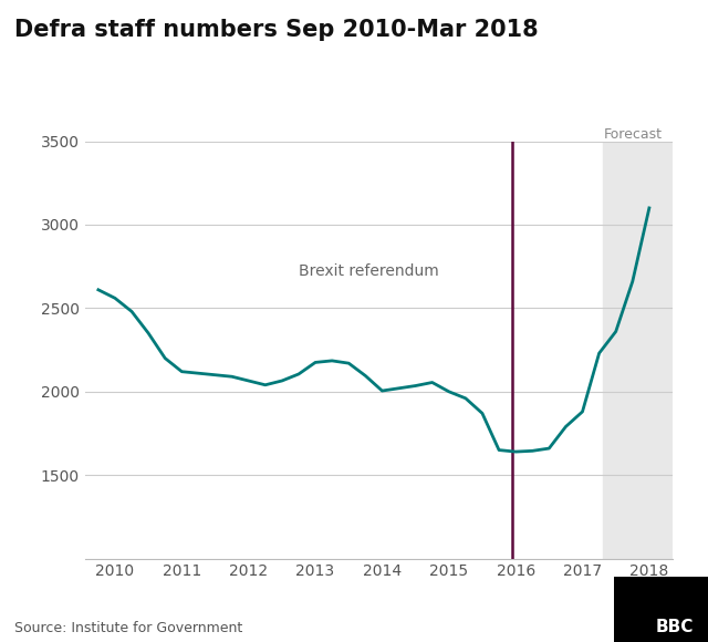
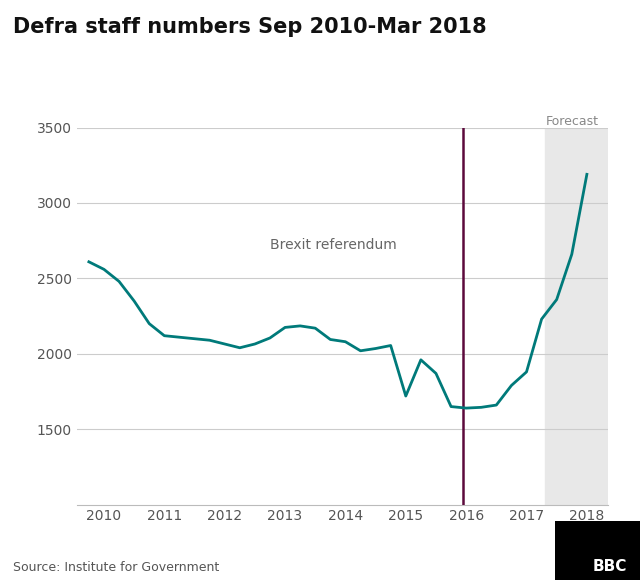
2014: 2000 -> 2080
2015: 2000 -> 1720
2018: 3100 -> 3190
